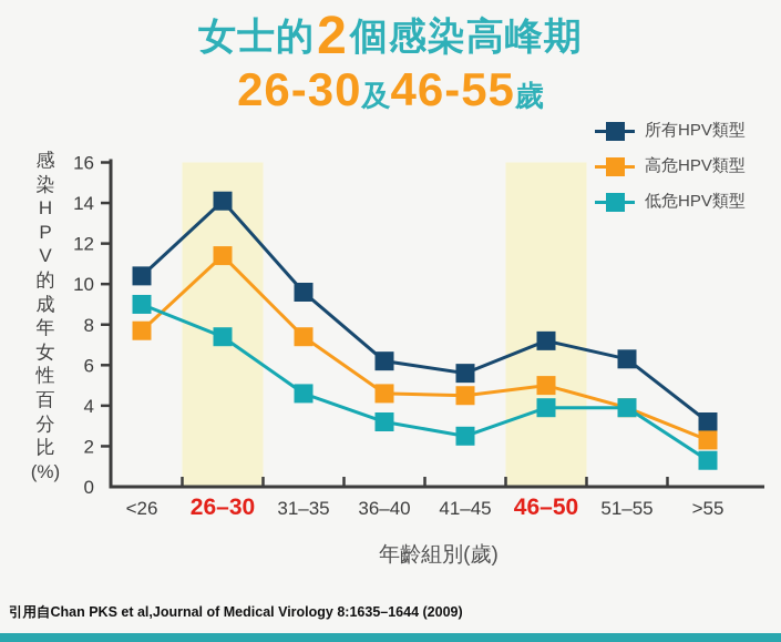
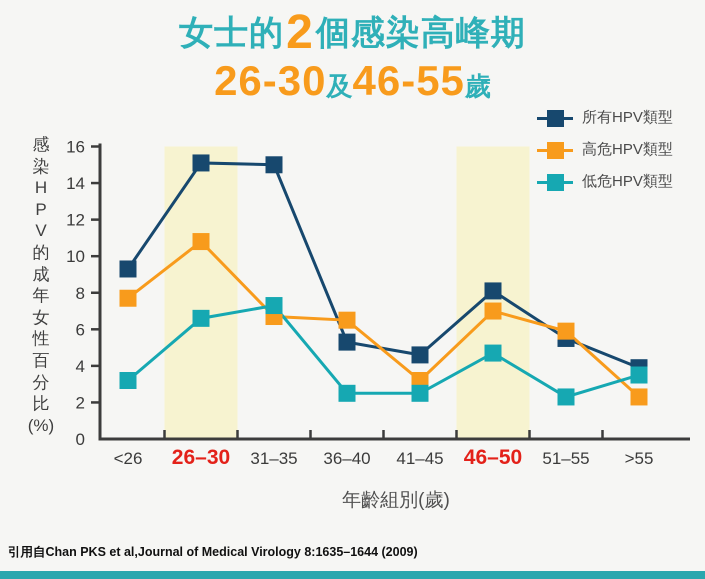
所有HPV類型/<26: 10.4 -> 9.3
低危HPV類型/<26: 9.0 -> 3.2
所有HPV類型/26–30: 14.1 -> 15.1
高危HPV類型/26–30: 11.4 -> 10.8
低危HPV類型/26–30: 7.4 -> 6.6
所有HPV類型/31–35: 9.6 -> 15.0
高危HPV類型/31–35: 7.4 -> 6.7
低危HPV類型/31–35: 4.6 -> 7.3
所有HPV類型/36–40: 6.2 -> 5.3
高危HPV類型/36–40: 4.6 -> 6.5
低危HPV類型/36–40: 3.2 -> 2.5
所有HPV類型/41–45: 5.6 -> 4.6
高危HPV類型/41–45: 4.5 -> 3.2
所有HPV類型/46–50: 7.2 -> 8.1
高危HPV類型/46–50: 5.0 -> 7.0
低危HPV類型/46–50: 3.9 -> 4.7
所有HPV類型/51–55: 6.3 -> 5.5
高危HPV類型/51–55: 3.9 -> 5.9
低危HPV類型/51–55: 3.9 -> 2.3
所有HPV類型/>55: 3.2 -> 3.9
低危HPV類型/>55: 1.3 -> 3.5
